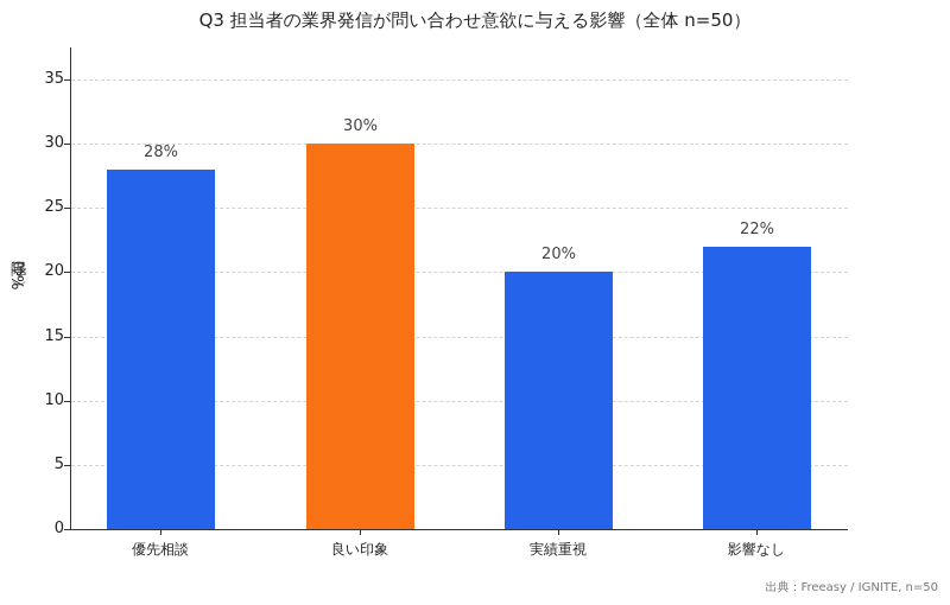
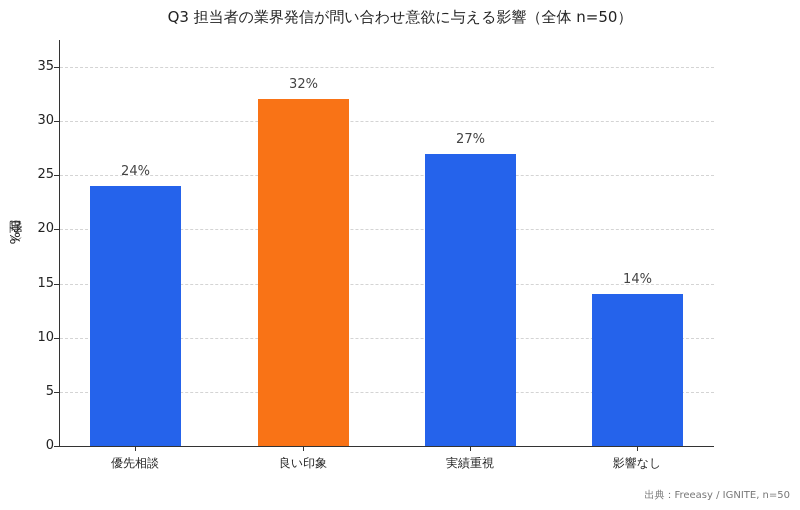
優先相談: 28% -> 24%
良い印象: 30% -> 32%
実績重視: 20% -> 27%
影響なし: 22% -> 14%
